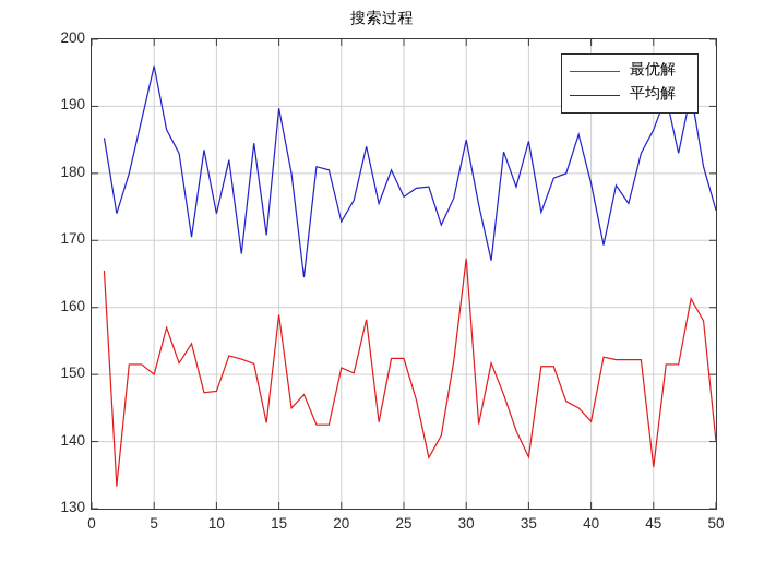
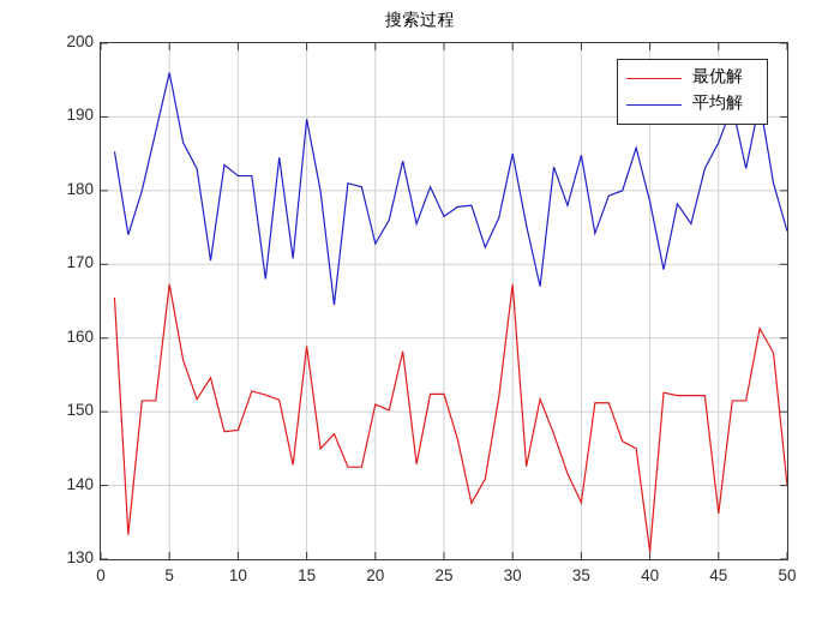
最优解/5: 150 -> 167
平均解/10: 174 -> 182
最优解/40: 143 -> 131
